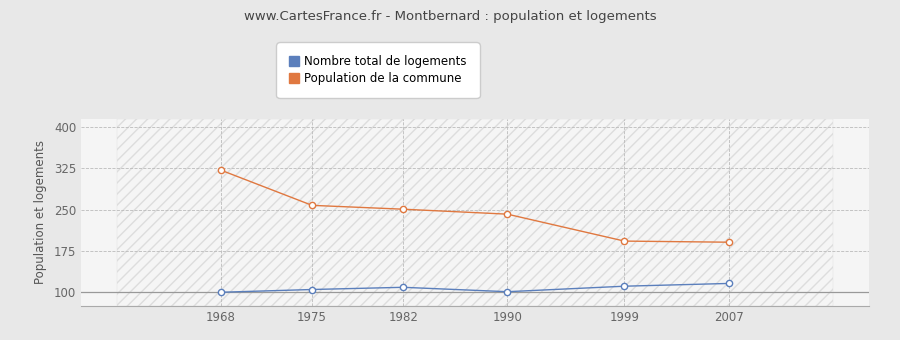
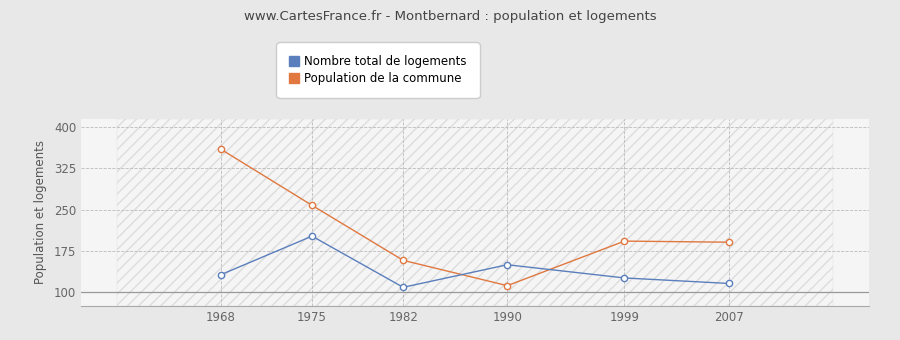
Nombre total de logements/1968: 100 -> 132
Population de la commune/1968: 322 -> 360
Nombre total de logements/1975: 105 -> 202
Population de la commune/1982: 251 -> 158
Nombre total de logements/1990: 101 -> 150
Population de la commune/1990: 242 -> 112
Nombre total de logements/1999: 111 -> 126
